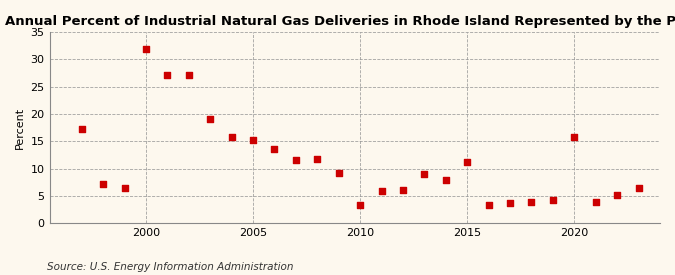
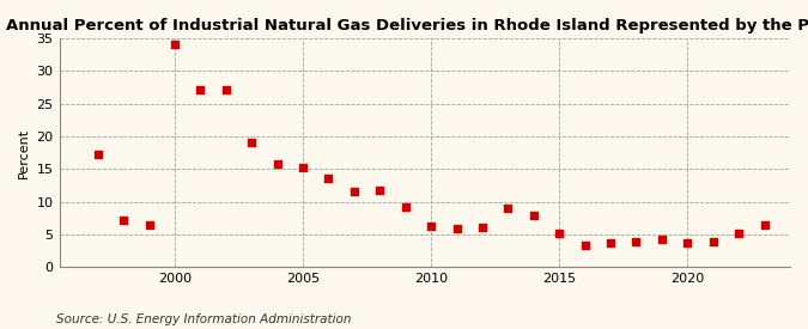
2000: 31.8 -> 34.0
2010: 3.4 -> 6.2
2015: 11.2 -> 5.1
2020: 15.8 -> 3.7
